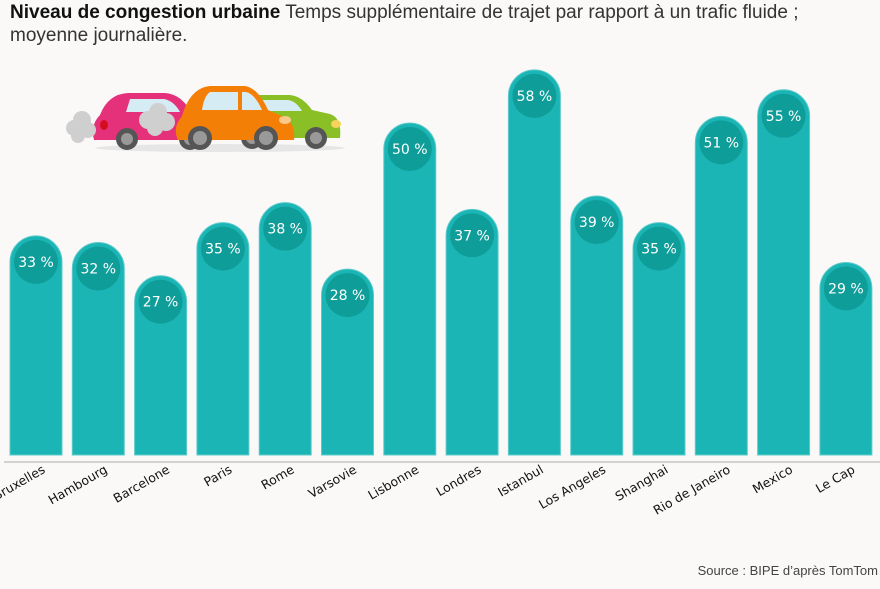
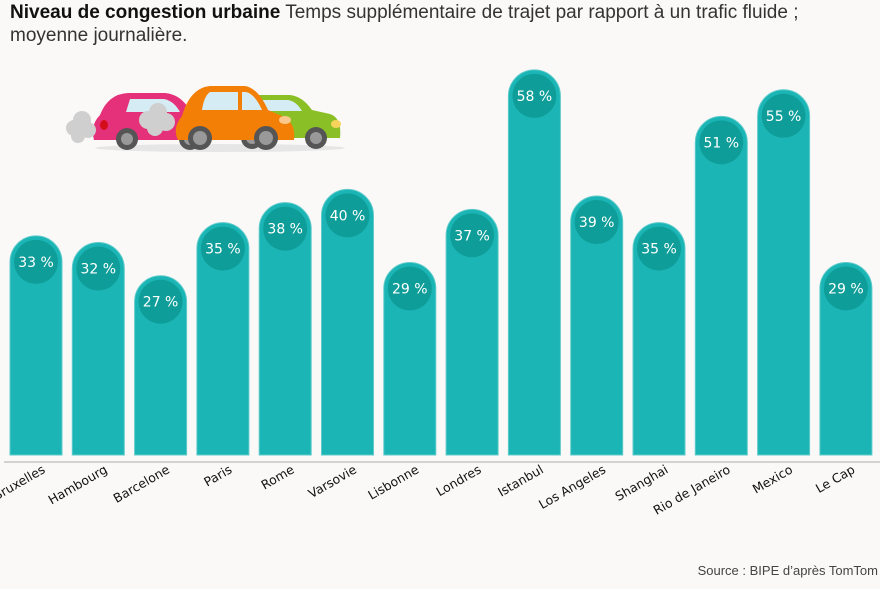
Varsovie: 28 -> 40
Lisbonne: 50 -> 29
